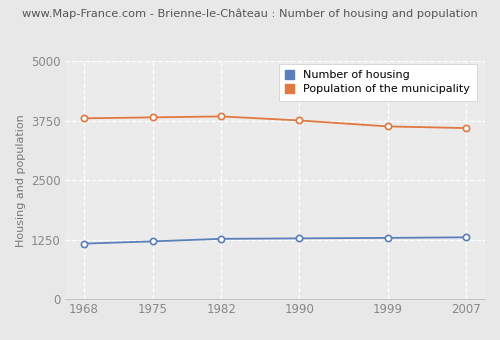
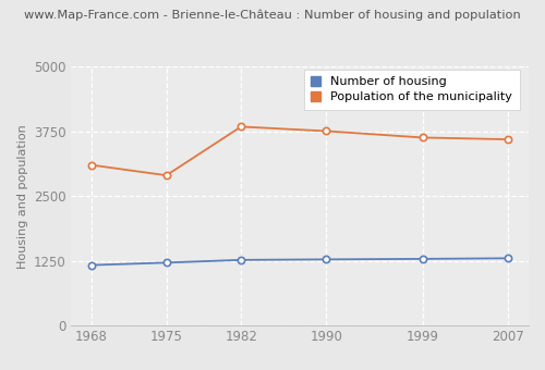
Population of the municipality/1968: 3800 -> 3100
Population of the municipality/1975: 3820 -> 2900
